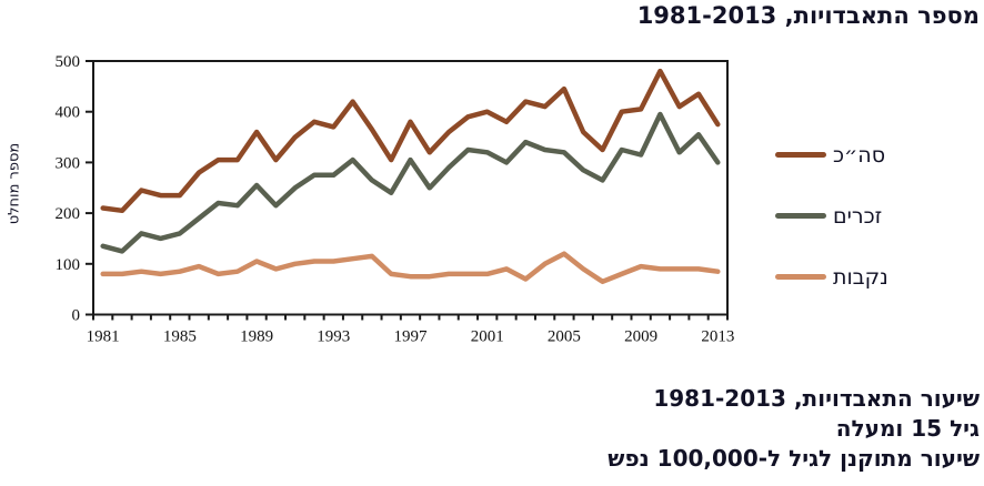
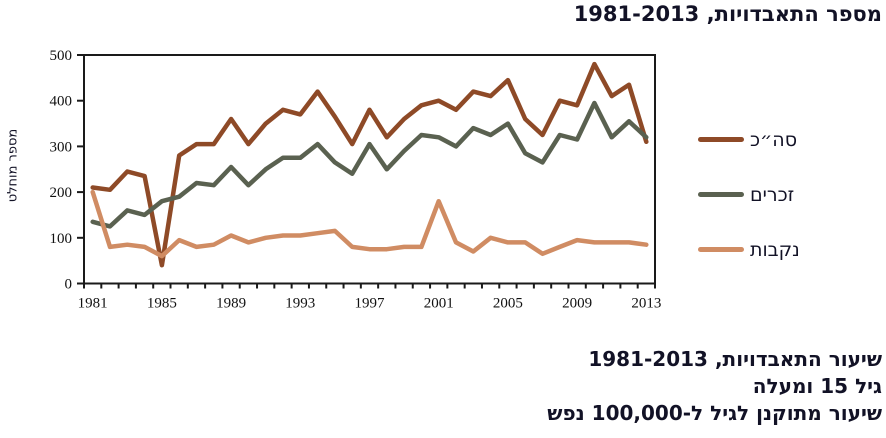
נקבות/1981: 80 -> 200
סה״כ/1985: 240 -> 40
זכרים/1985: 160 -> 180
נקבות/1985: 80 -> 60
נקבות/2001: 80 -> 180
זכרים/2005: 320 -> 350
נקבות/2005: 120 -> 90
סה״כ/2009: 400 -> 390
סה״כ/2013: 380 -> 310
זכרים/2013: 300 -> 320
